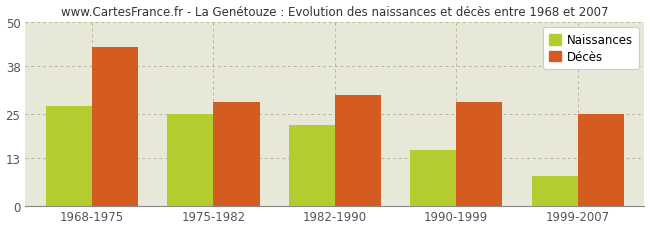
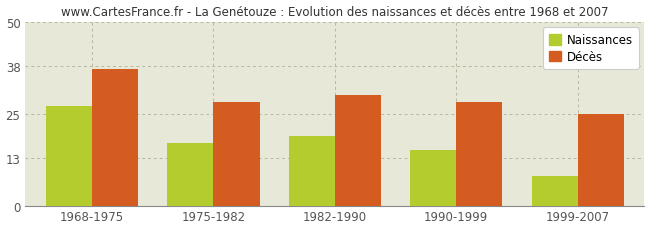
Décès/1968-1975: 43 -> 37
Naissances/1975-1982: 25 -> 17
Naissances/1982-1990: 22 -> 19
